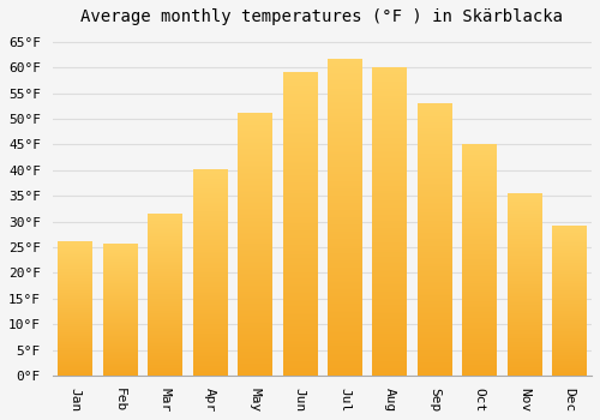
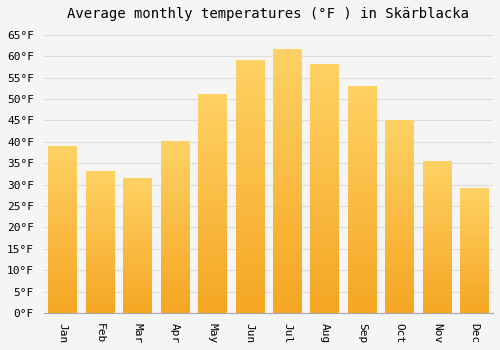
Jan: 26.0°F -> 39.0°F
Feb: 25.5°F -> 33.0°F
Aug: 60.0°F -> 58.0°F
